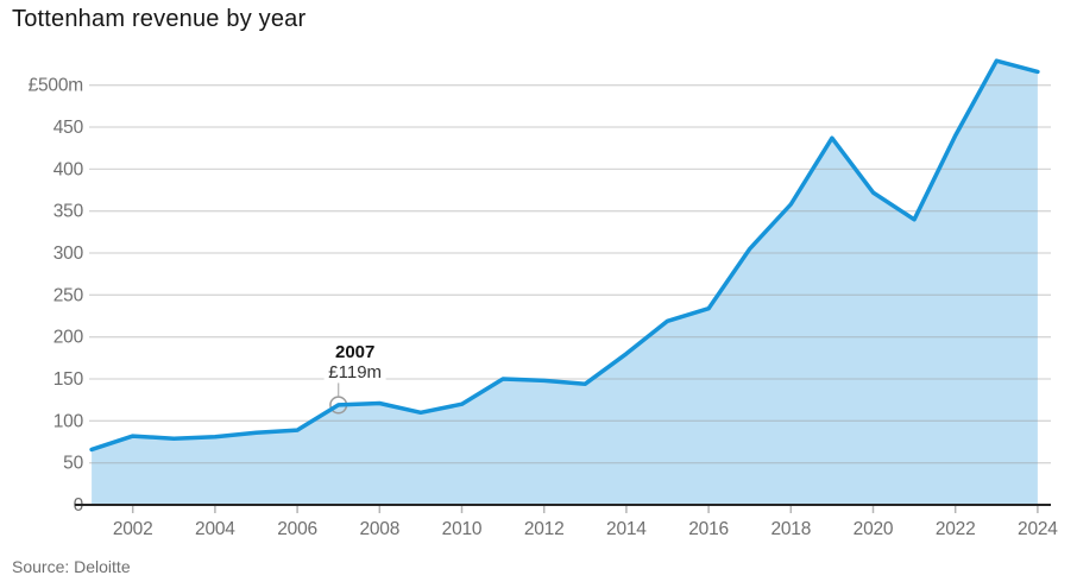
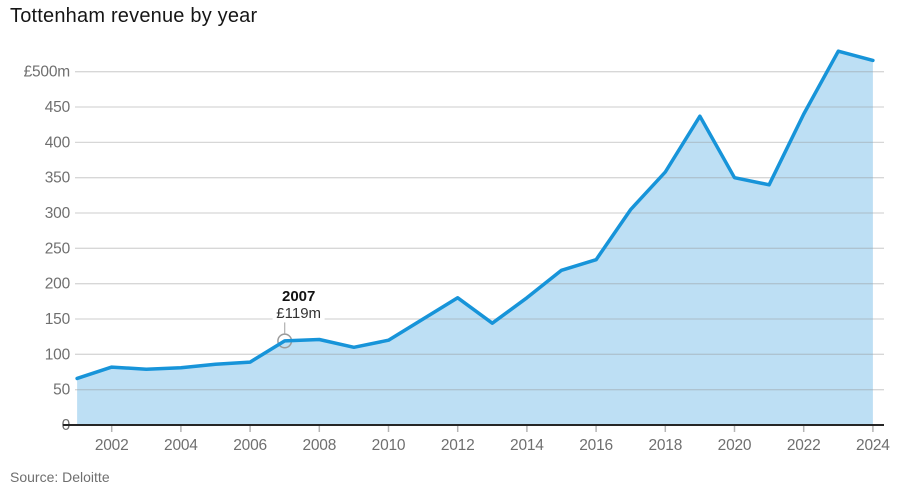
2012: £150m -> £180m
2020: £370m -> £350m
